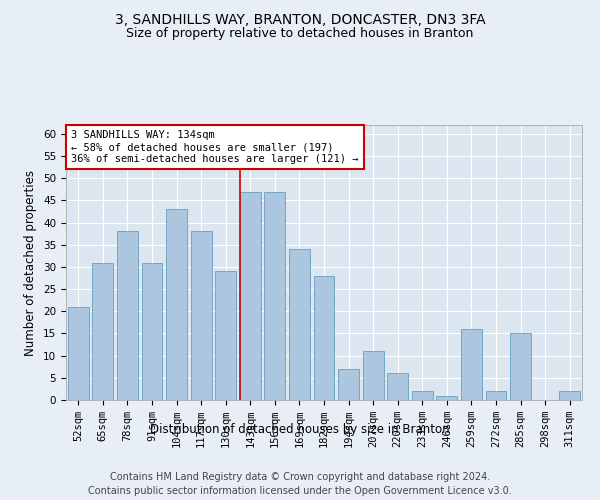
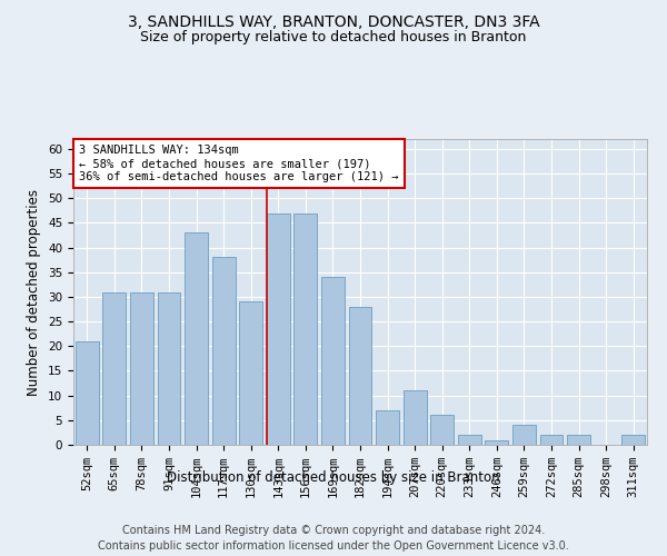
78sqm: 38 -> 31
259sqm: 16 -> 4
285sqm: 15 -> 2
